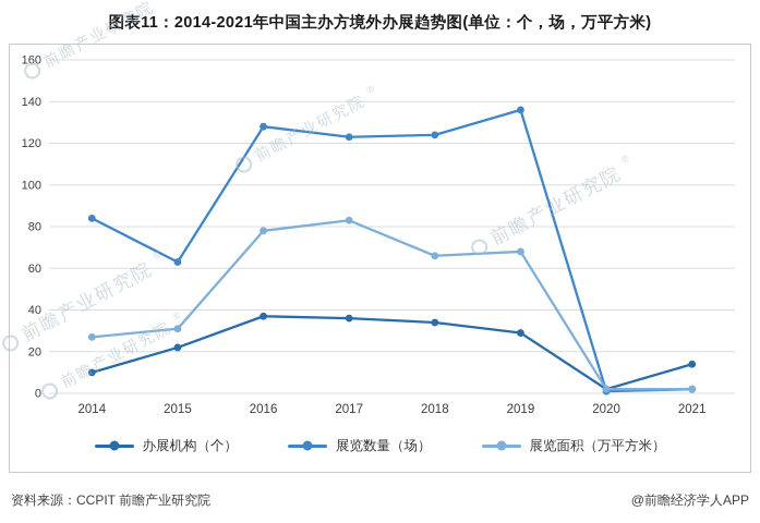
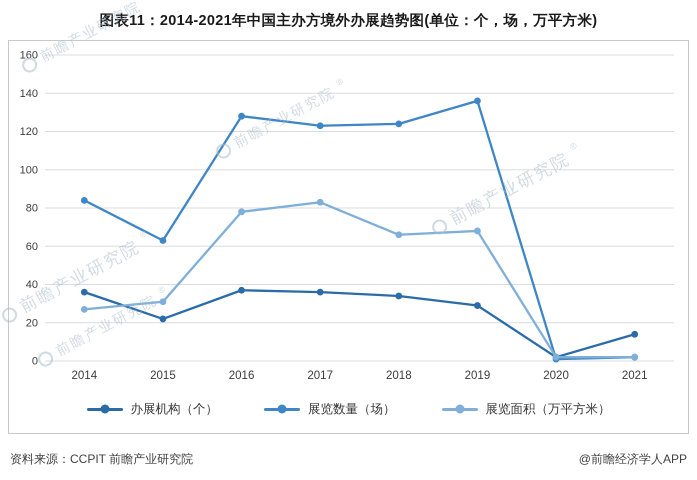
办展机构（个）/2014: 10 -> 36
